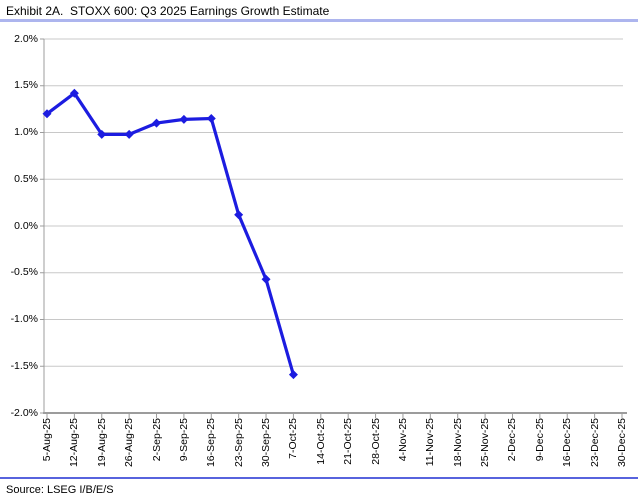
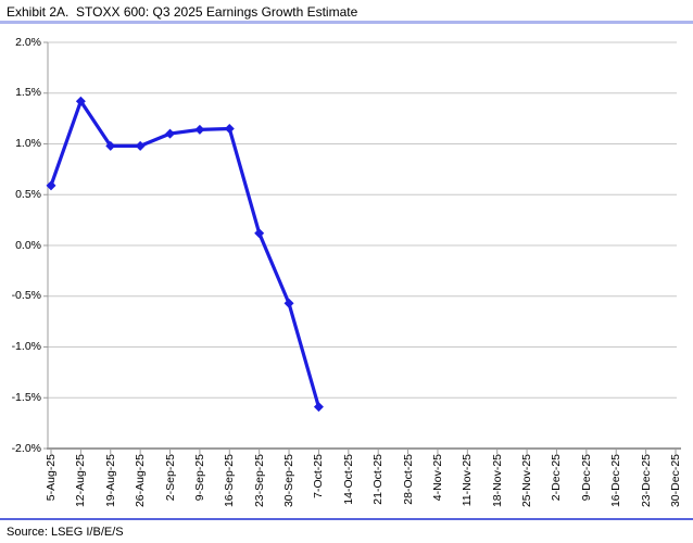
5-Aug-25: 1.2% -> 0.6%
